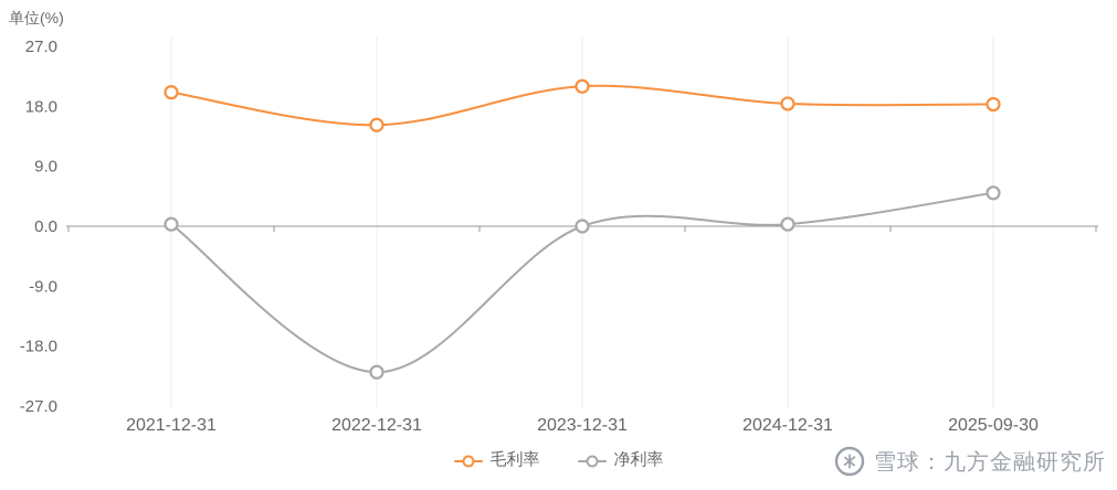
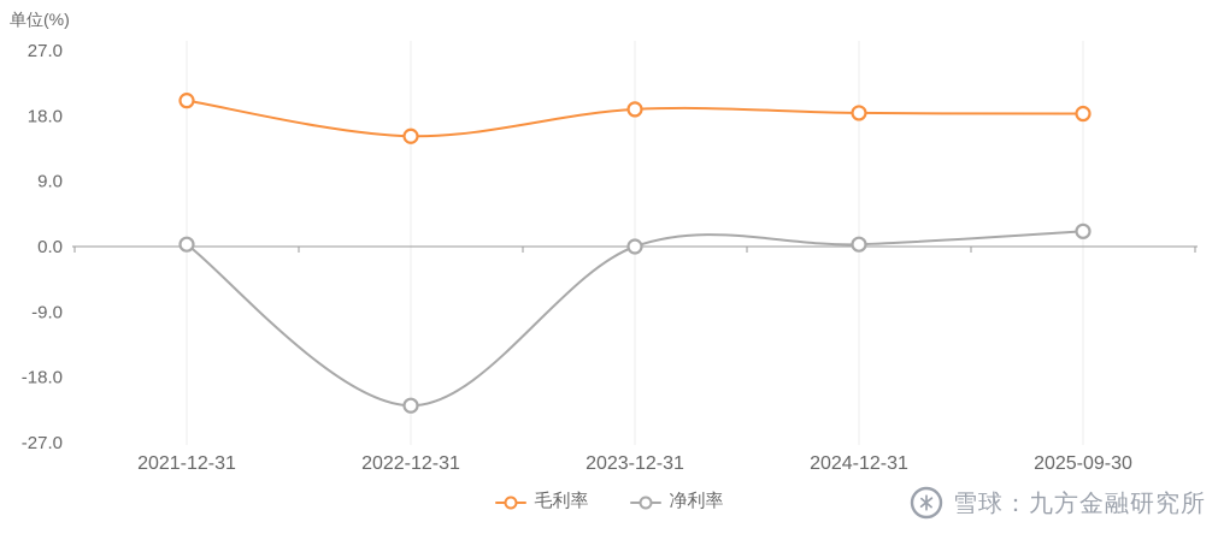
毛利率/2023-12-31: 21 -> 19
净利率/2025-09-30: 5 -> 2
